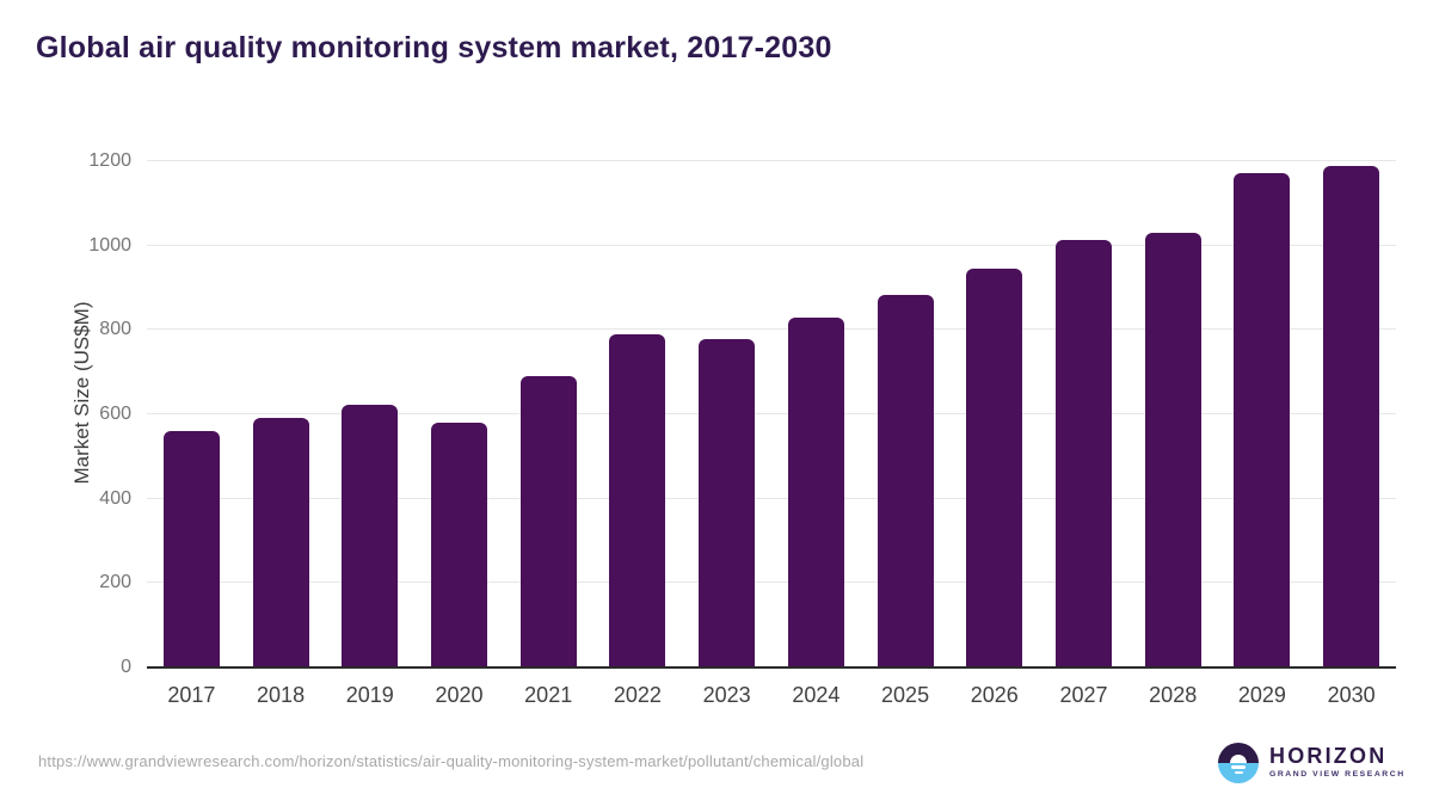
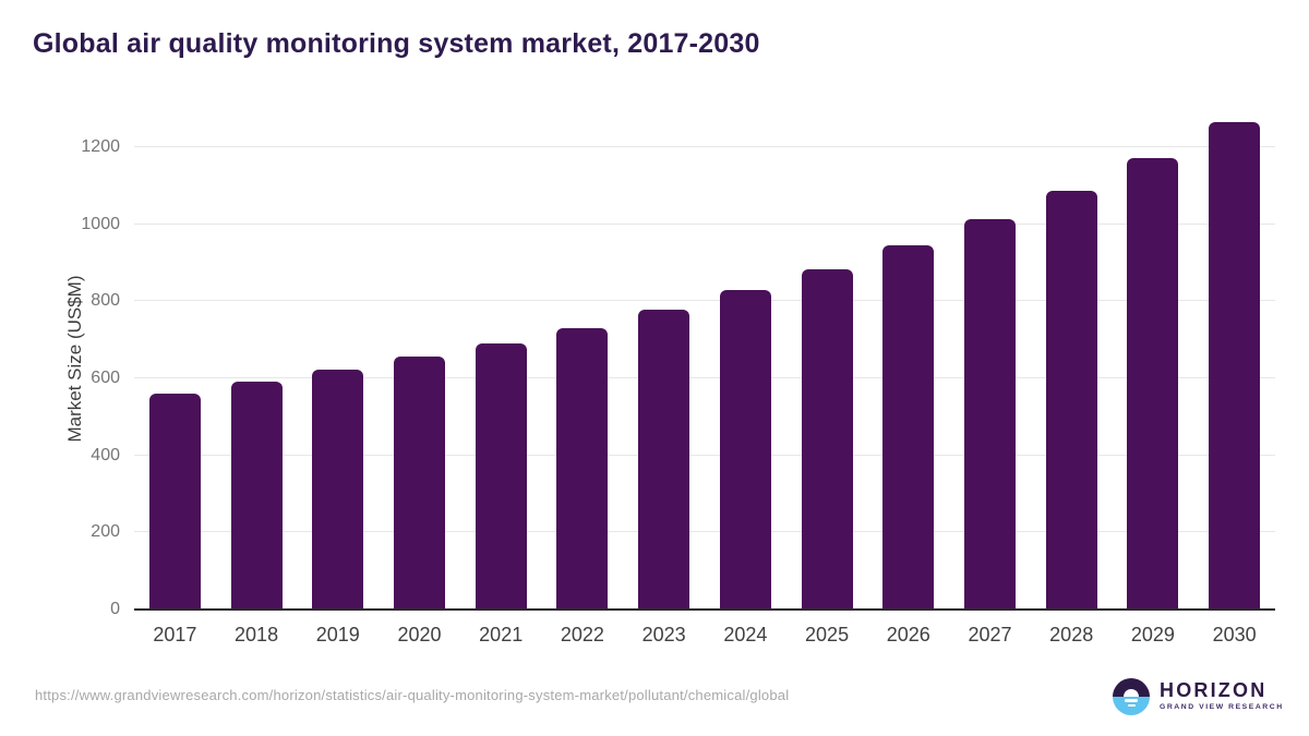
2020: 580 -> 660
2022: 790 -> 730
2028: 1030 -> 1090
2030: 1190 -> 1260
